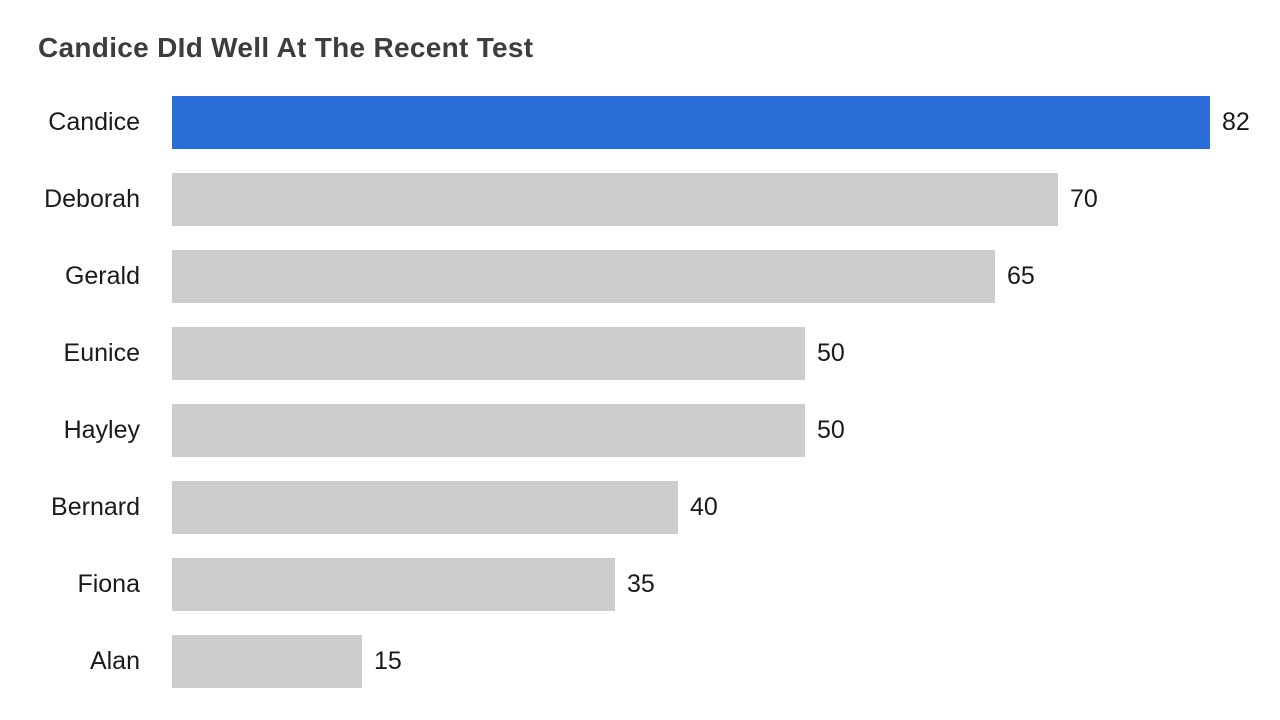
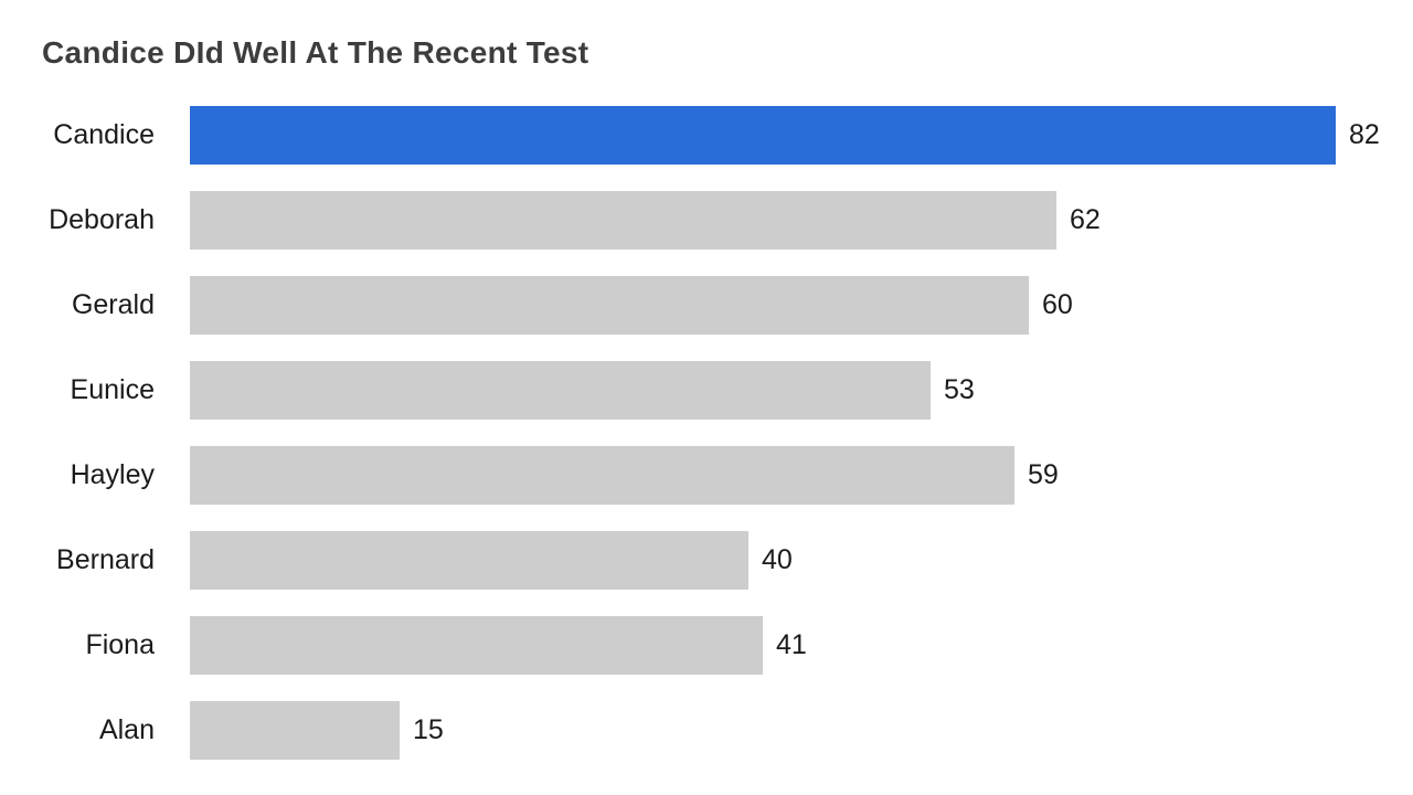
Deborah: 70 -> 62
Gerald: 65 -> 60
Eunice: 50 -> 53
Hayley: 50 -> 59
Fiona: 35 -> 41
